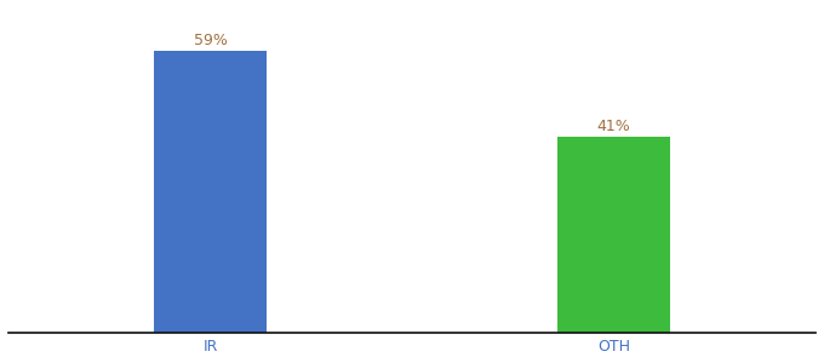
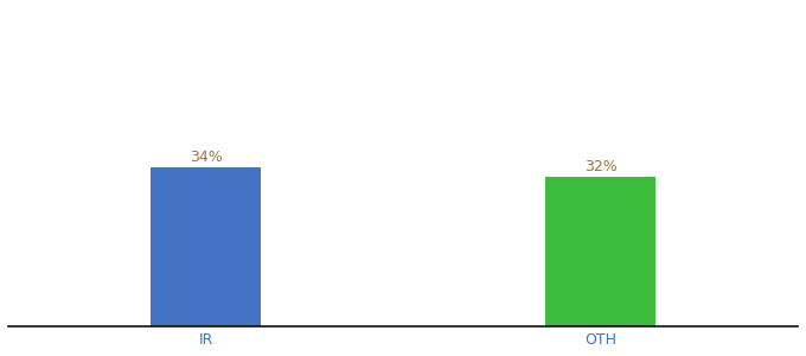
IR: 59% -> 34%
OTH: 41% -> 32%
